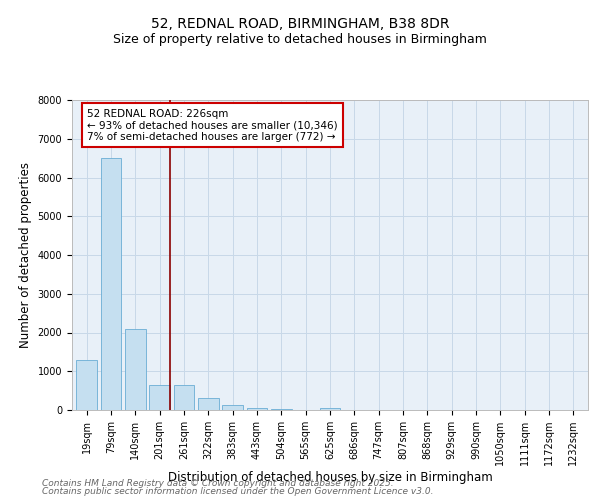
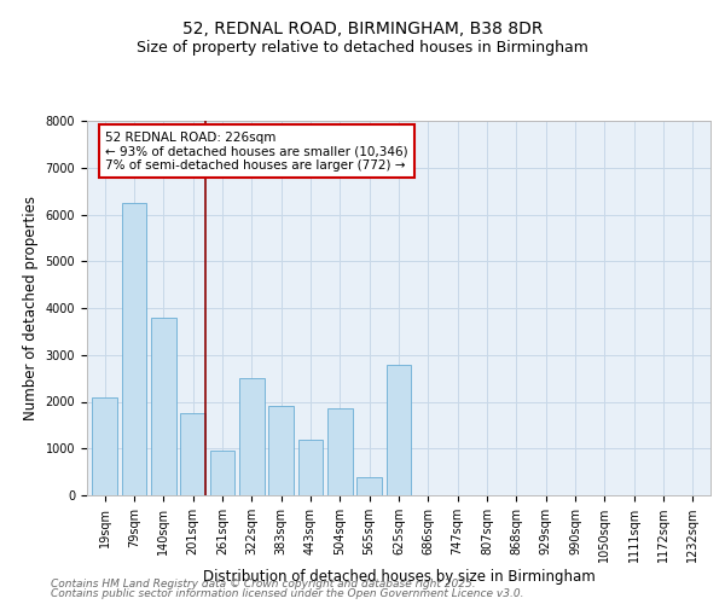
19sqm: 1300 -> 2100
79sqm: 6500 -> 6250
140sqm: 2100 -> 3800
201sqm: 650 -> 1750
261sqm: 650 -> 950
322sqm: 300 -> 2500
383sqm: 120 -> 1900
443sqm: 60 -> 1200
504sqm: 20 -> 1850
565sqm: 10 -> 400
625sqm: 40 -> 2800
